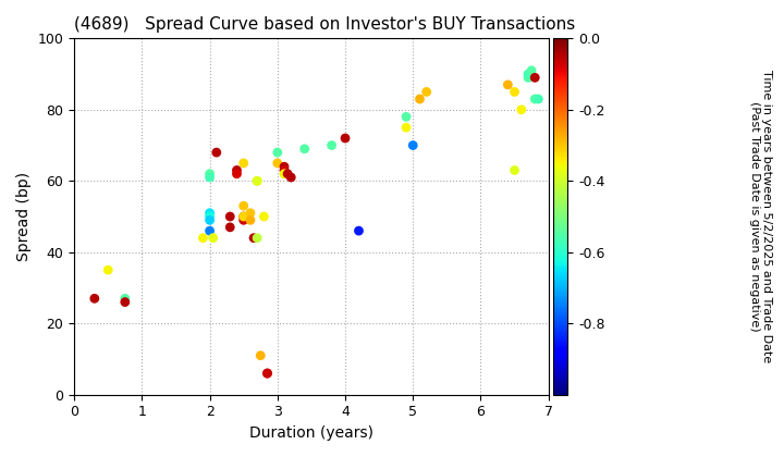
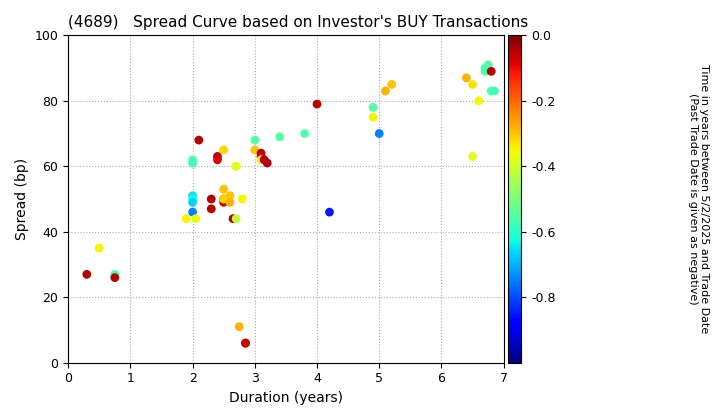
4: 72 -> 79
